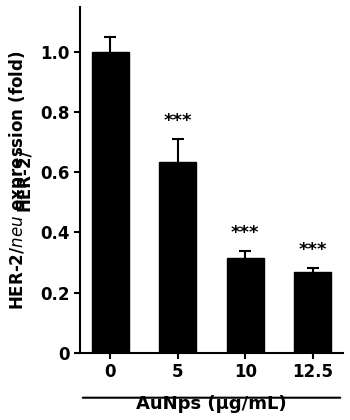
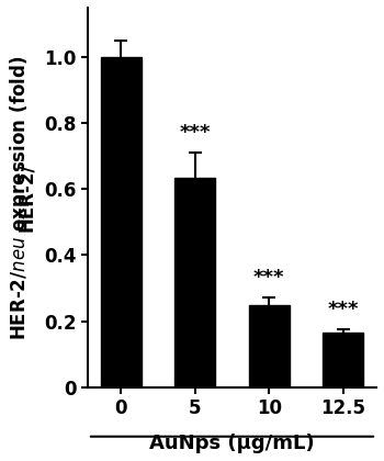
10: 0.315 -> 0.250
12.5: 0.270 -> 0.165
